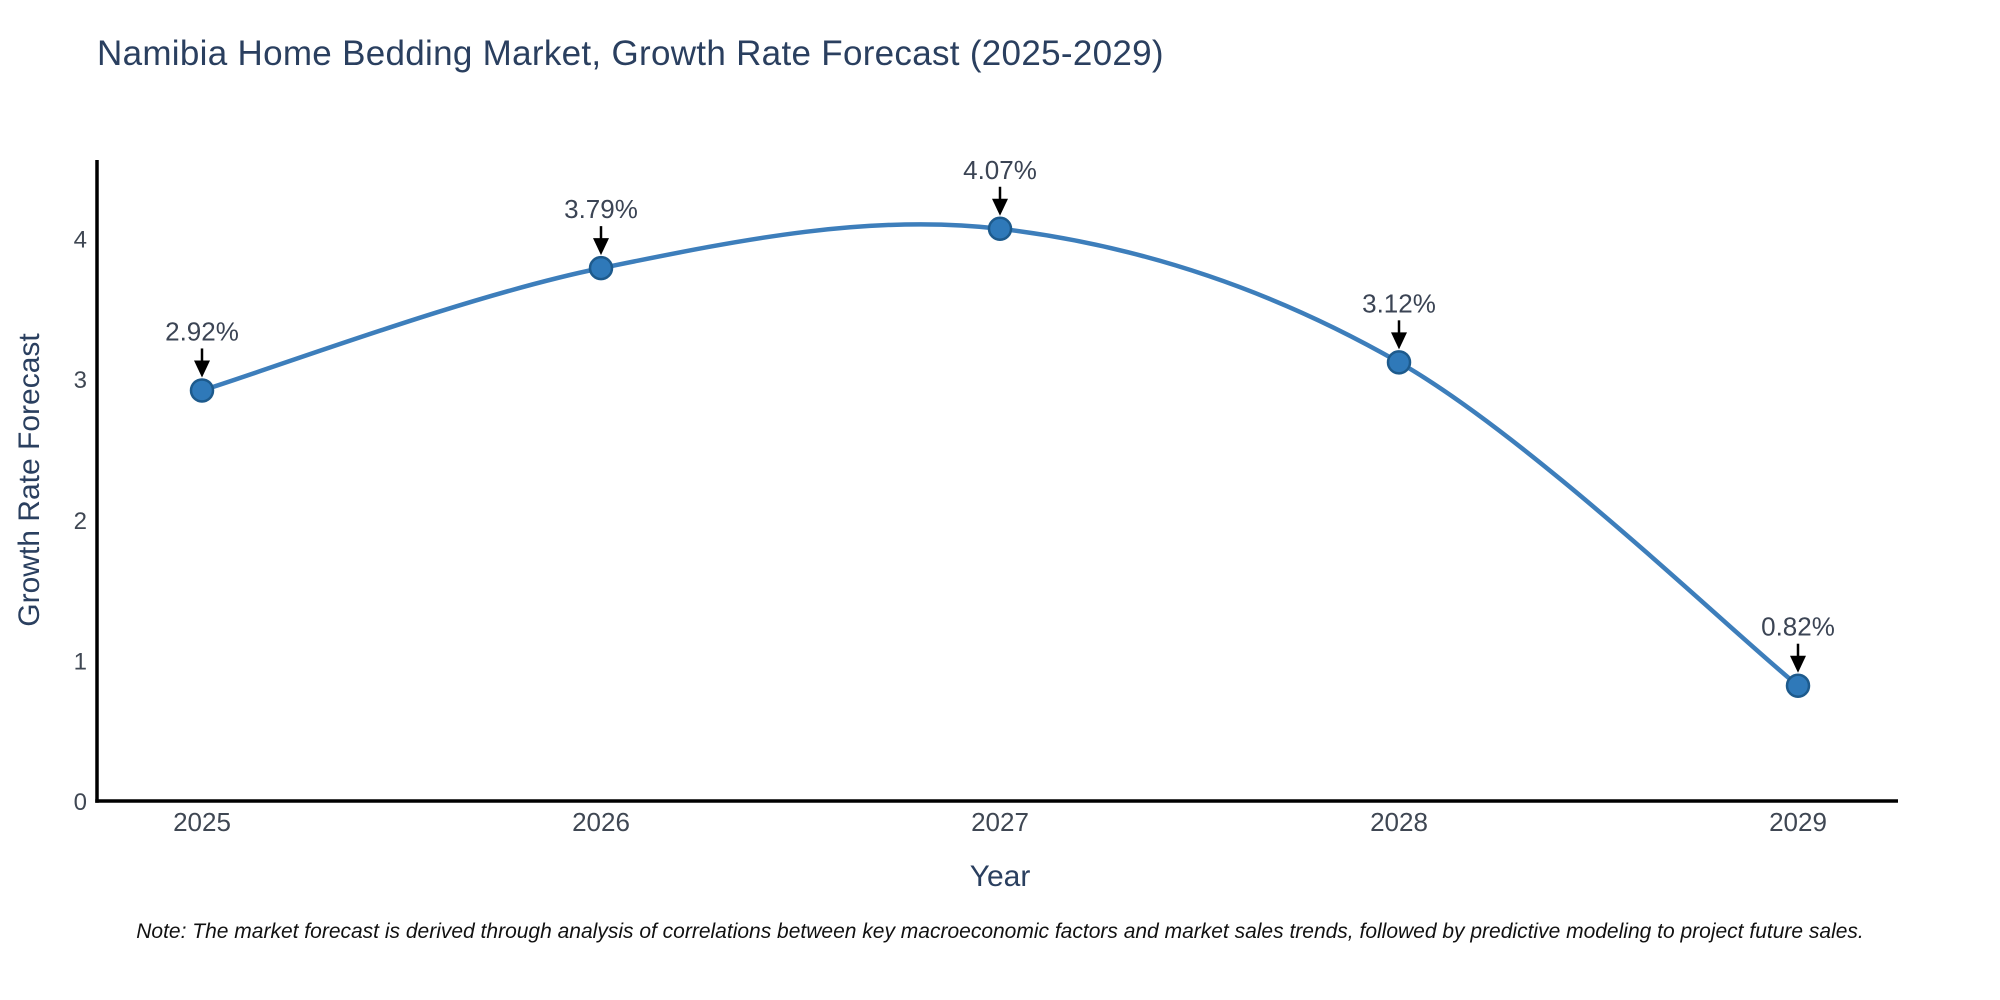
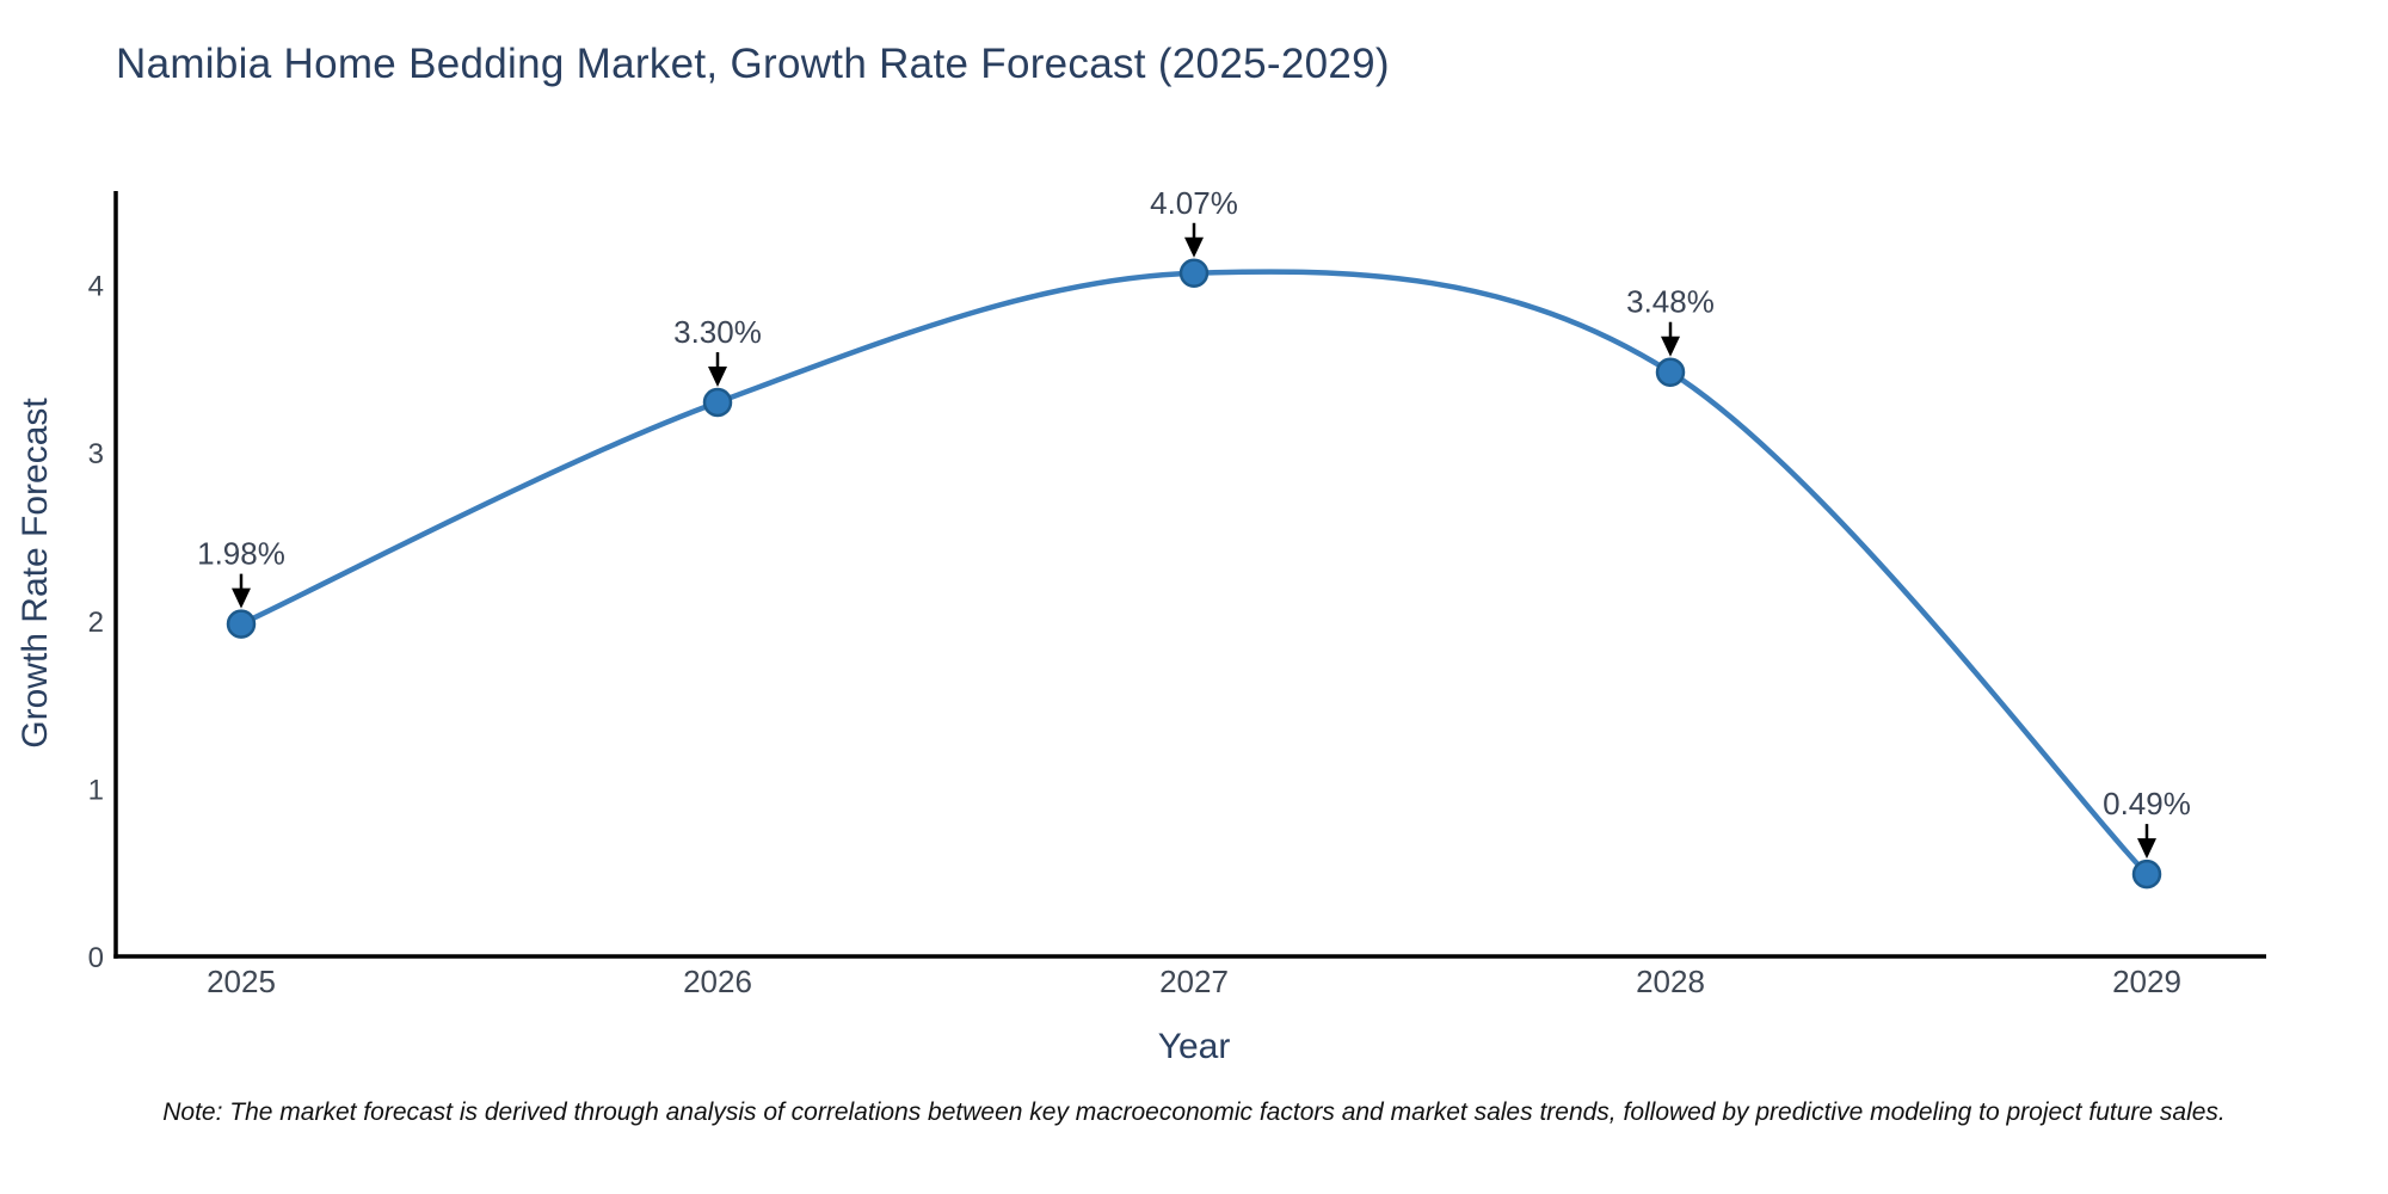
2025: 2.92% -> 1.98%
2026: 3.79% -> 3.30%
2028: 3.12% -> 3.48%
2029: 0.82% -> 0.49%
